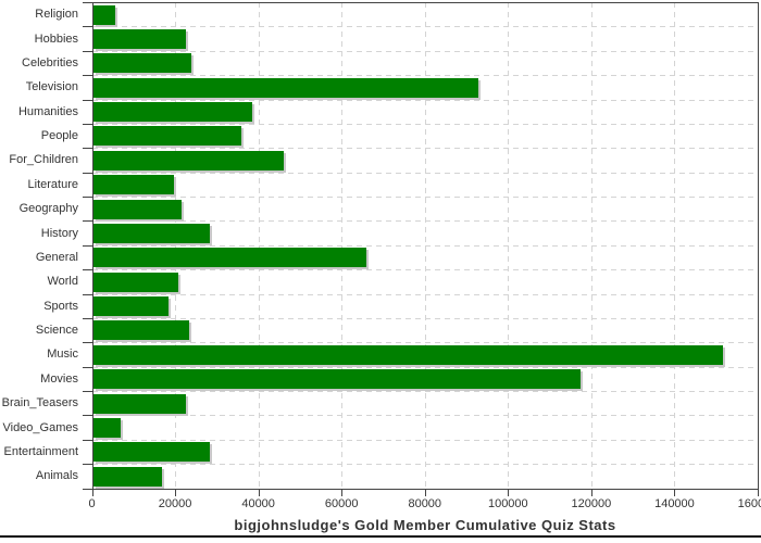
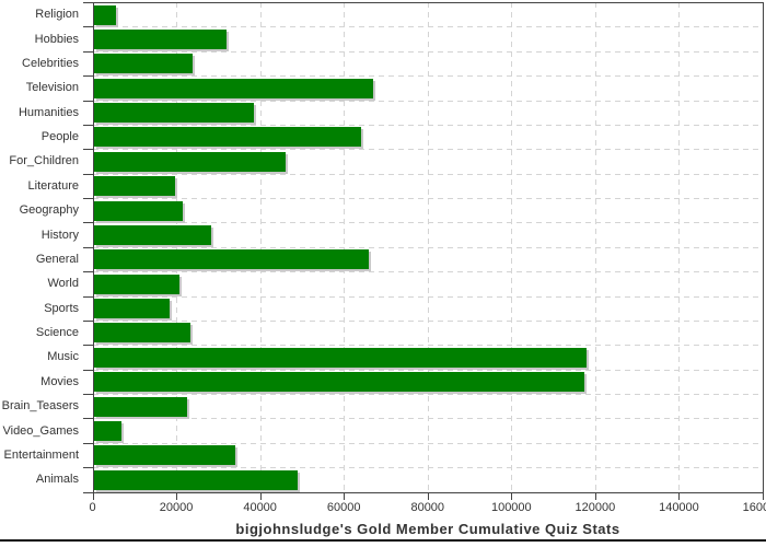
Hobbies: 23000 -> 32000
Television: 93000 -> 67000
People: 36000 -> 64000
Music: 152000 -> 118000
Entertainment: 28000 -> 34000
Animals: 17000 -> 49000
